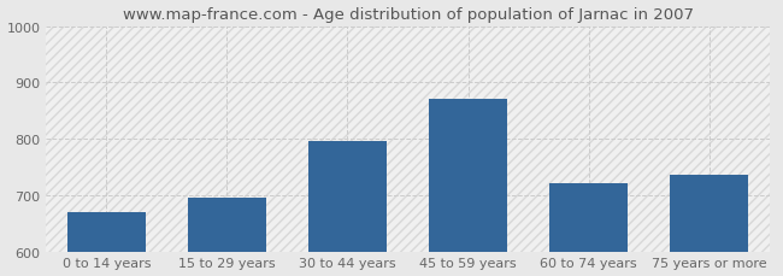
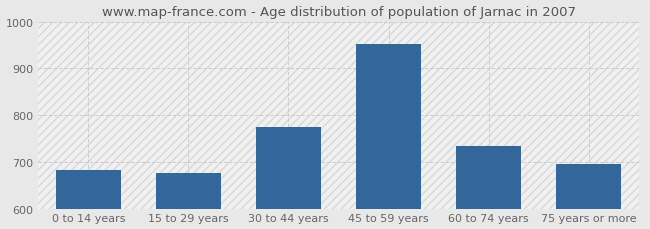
0 to 14 years: 670 -> 682
15 to 29 years: 695 -> 677
30 to 44 years: 795 -> 775
45 to 59 years: 870 -> 952
60 to 74 years: 720 -> 733
75 years or more: 735 -> 695
